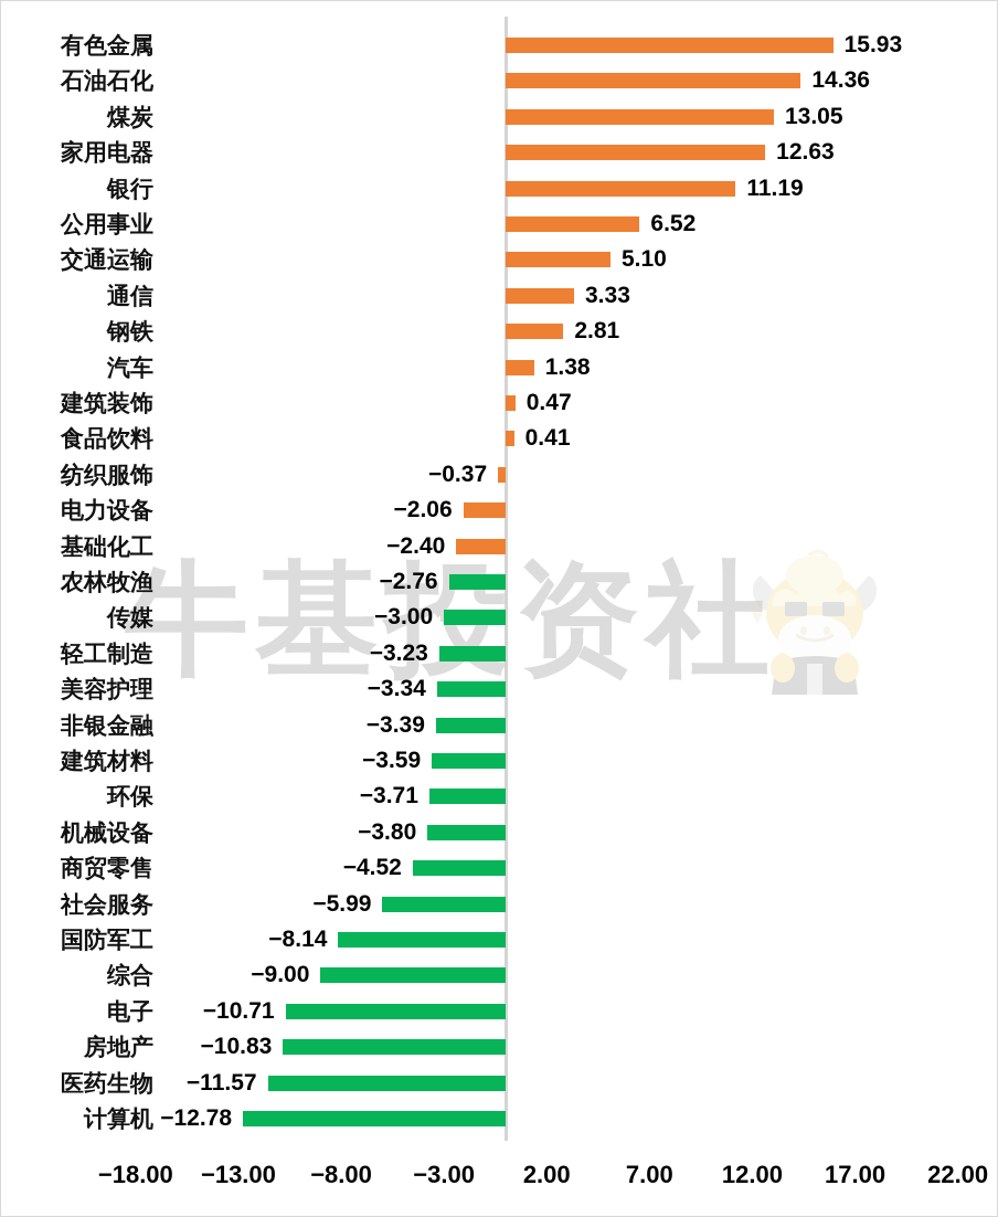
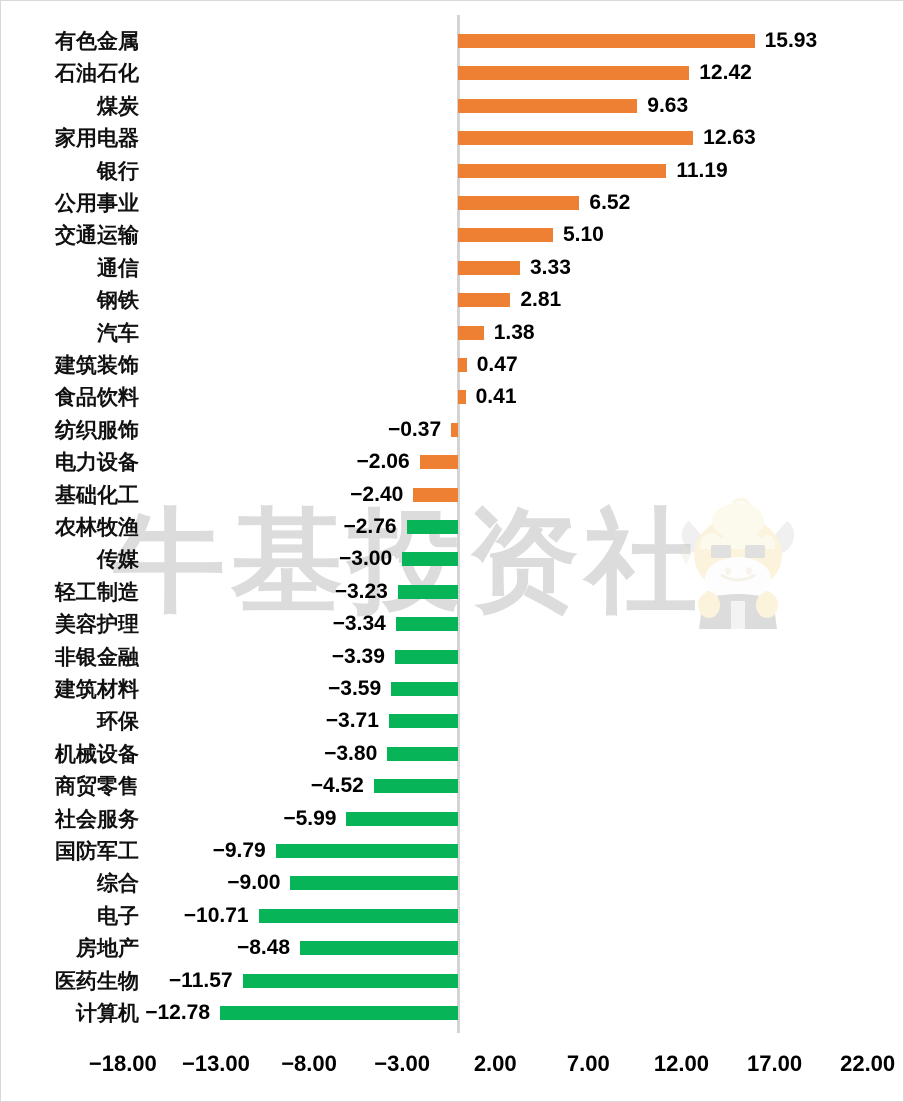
石油石化: 14.36 -> 12.42
煤炭: 13.05 -> 9.63
国防军工: −8.14 -> −9.79
房地产: −10.83 -> −8.48
